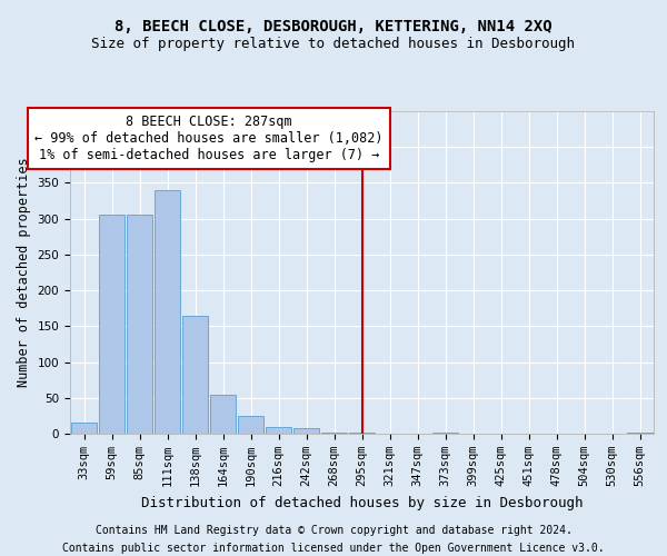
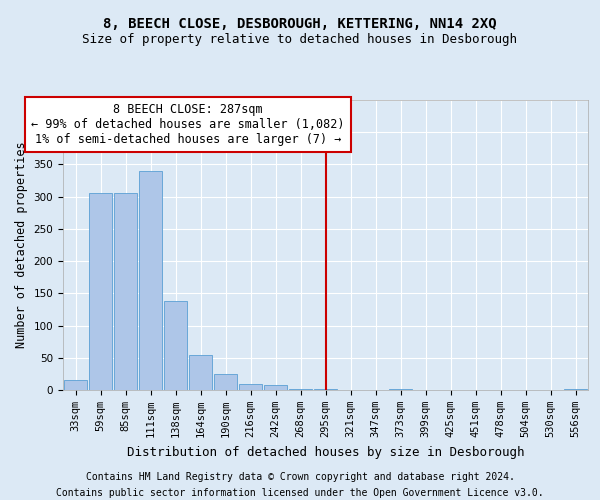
138sqm: 165 -> 138
